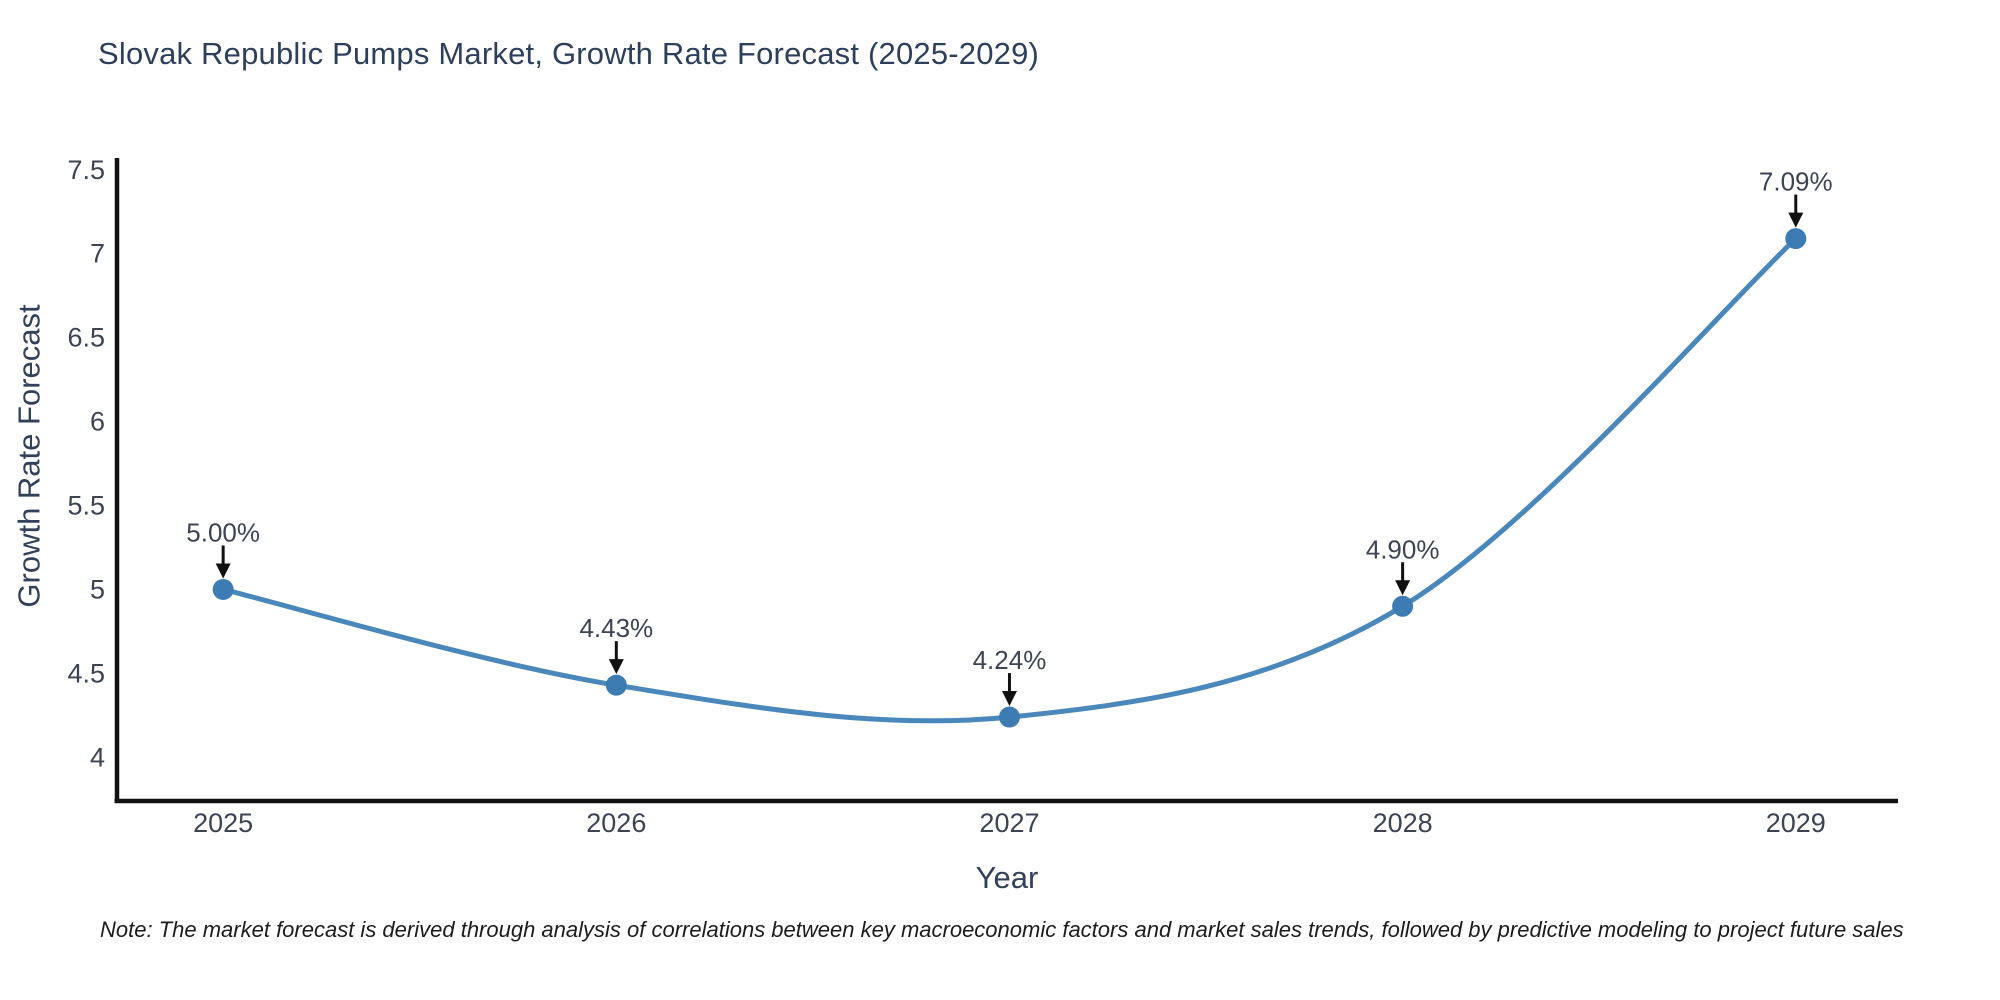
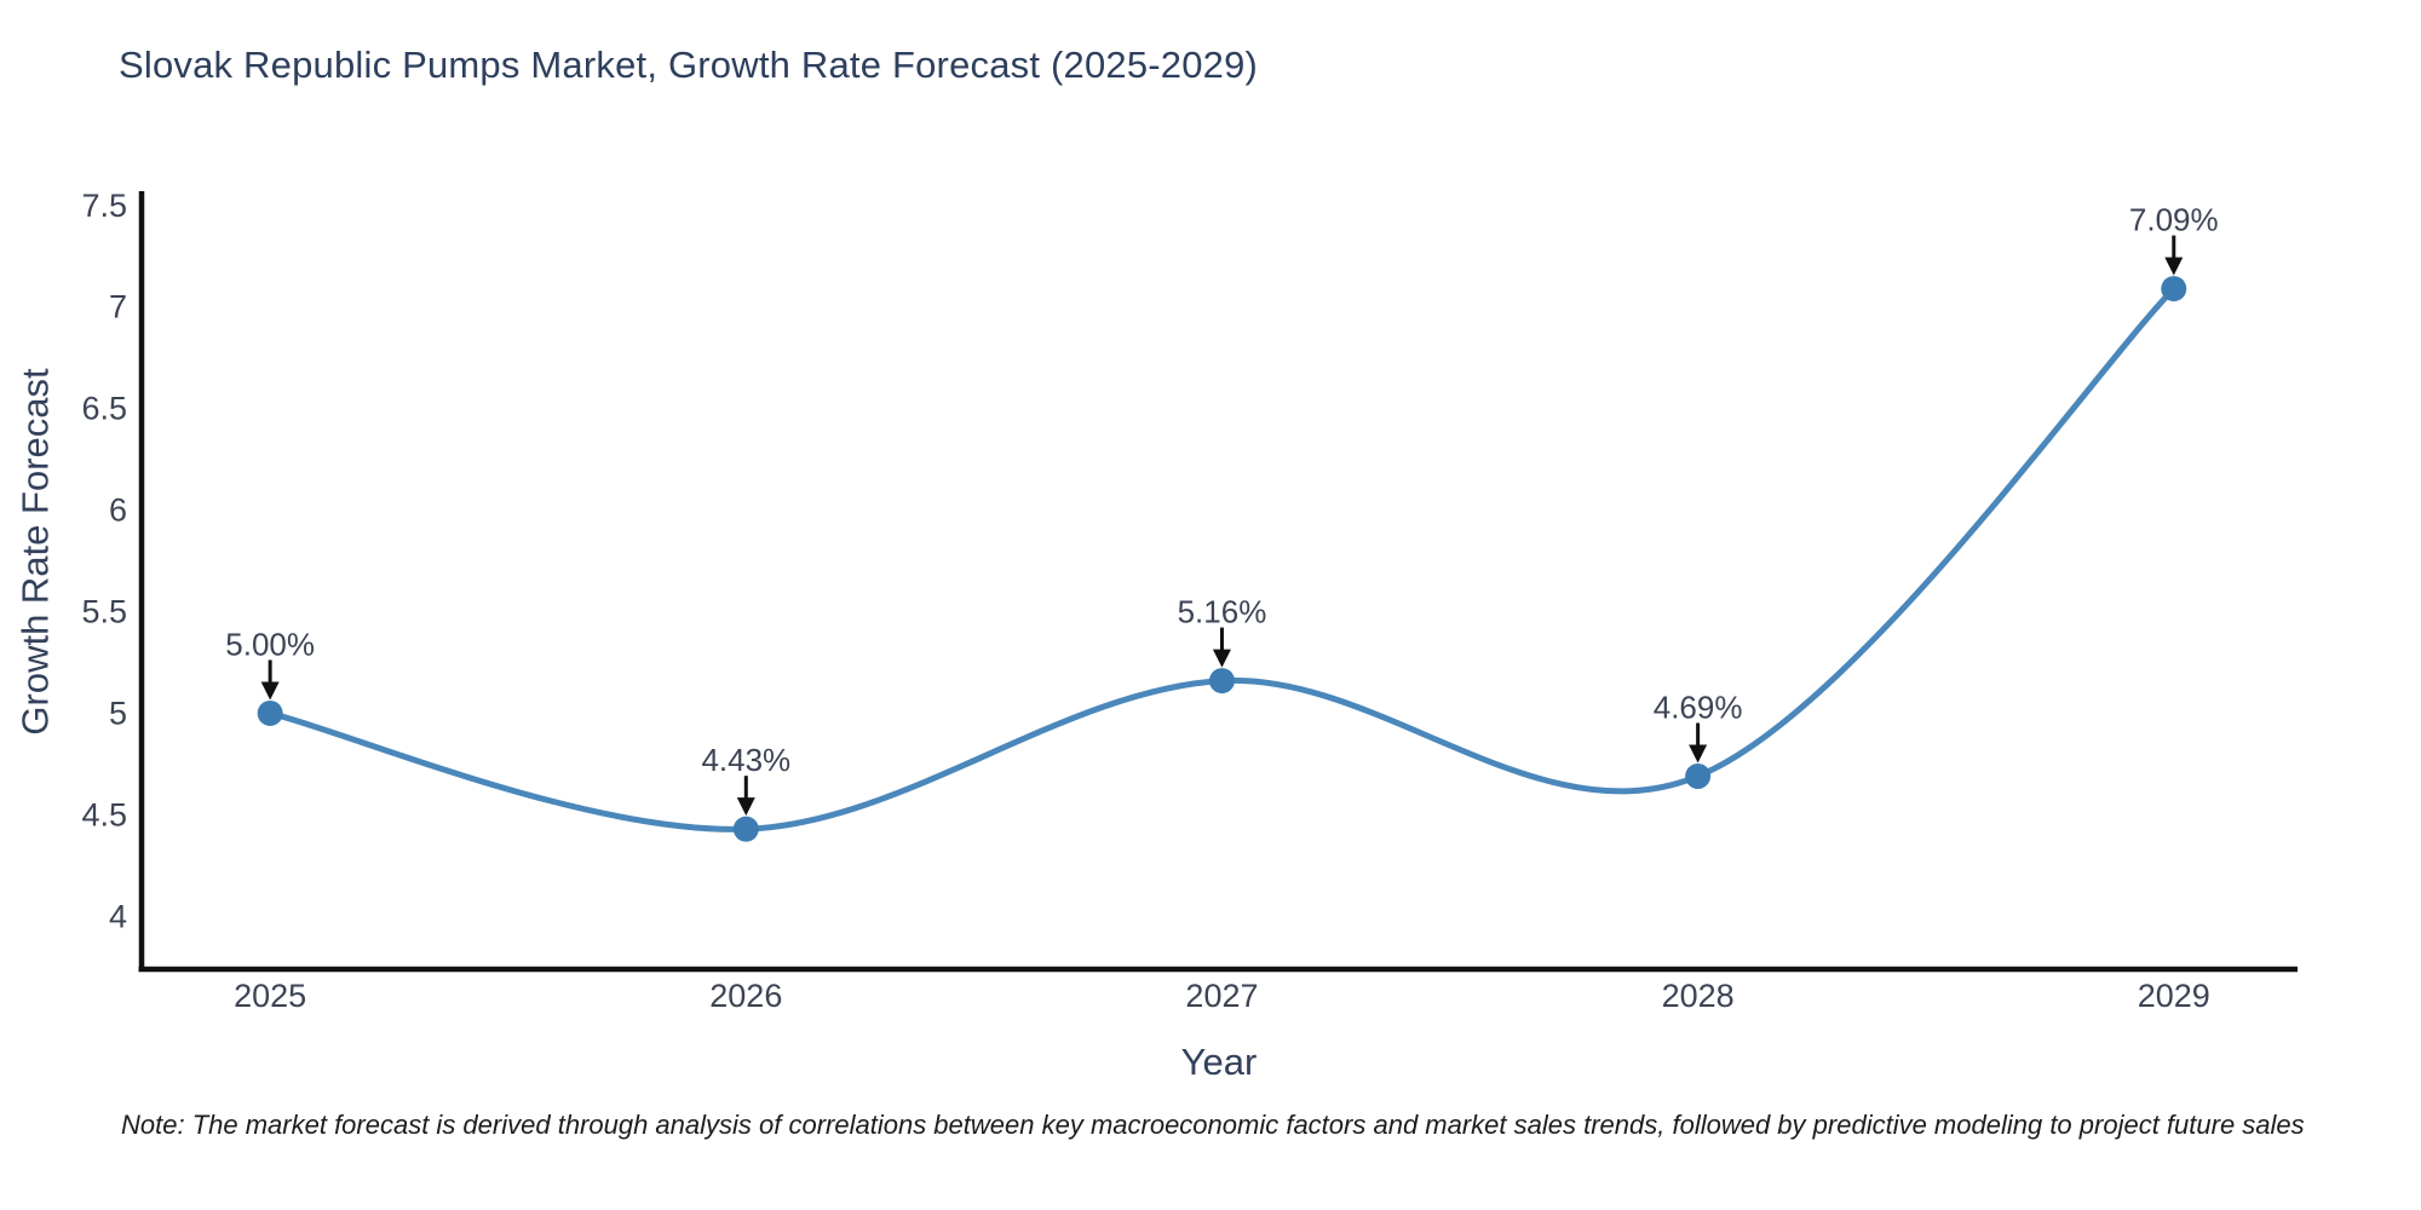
2027: 4.24% -> 5.16%
2028: 4.90% -> 4.69%
